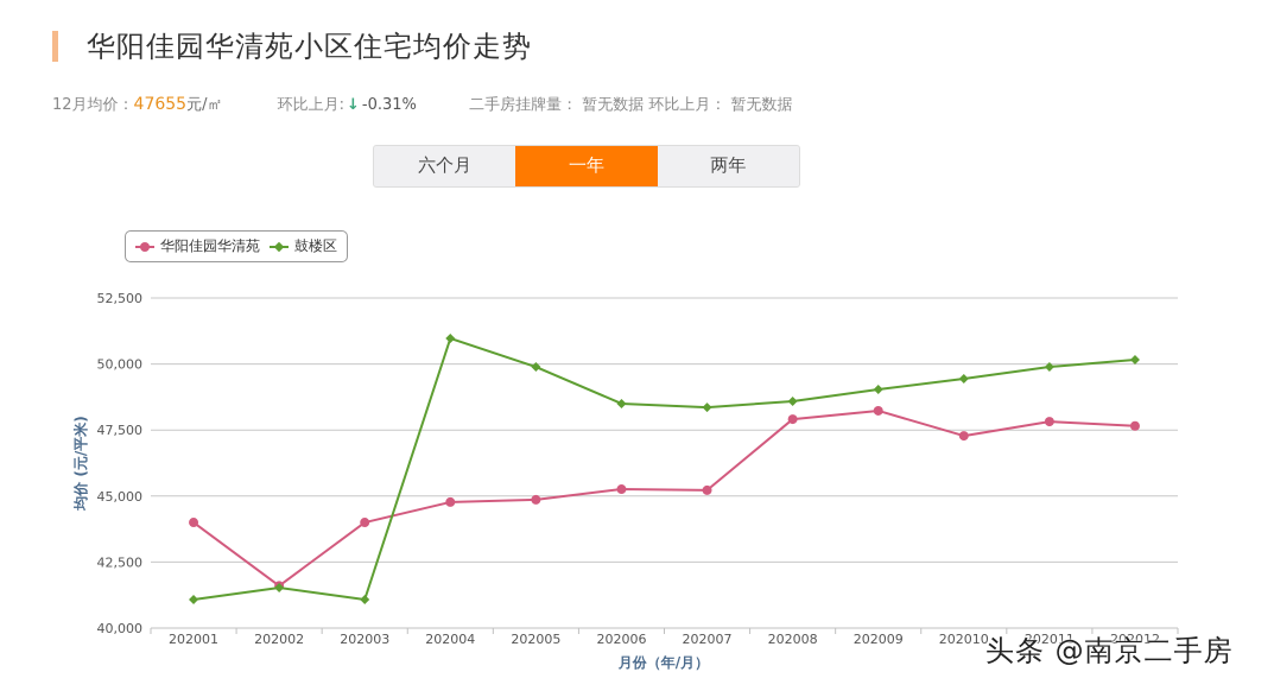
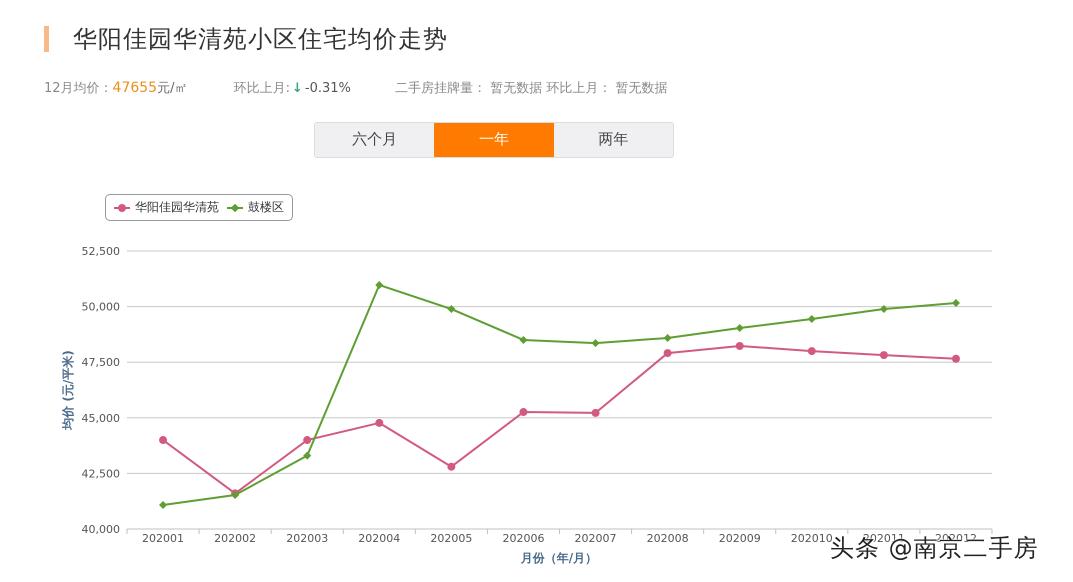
鼓楼区/202003: 41100 -> 43300
华阳佳园华清苑/202005: 44900 -> 42800
华阳佳园华清苑/202010: 47300 -> 48000
